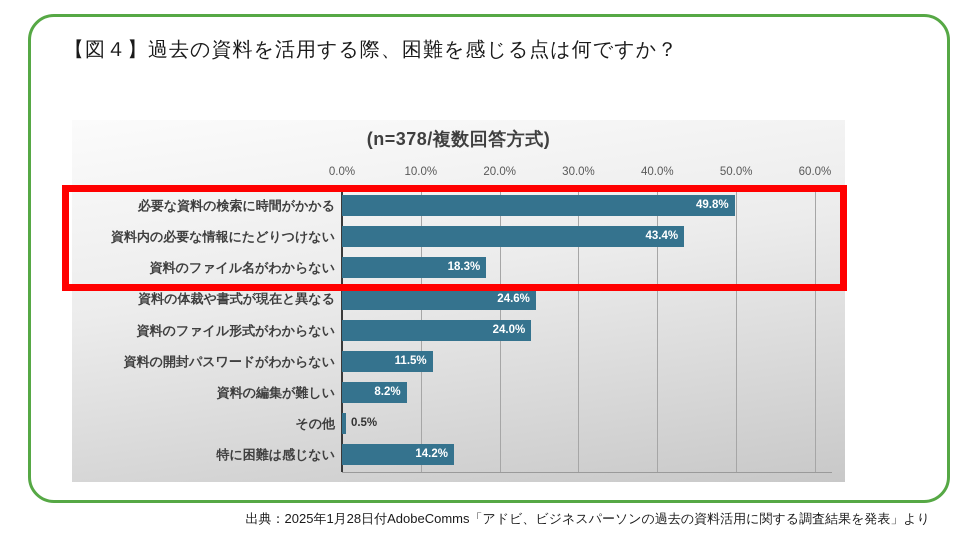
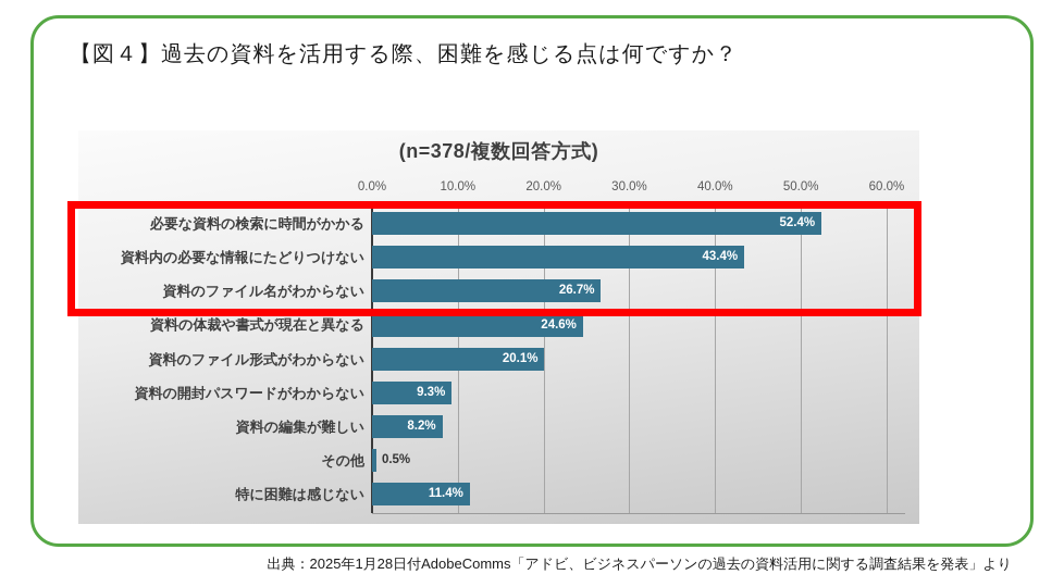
必要な資料の検索に時間がかかる: 49.8% -> 52.4%
資料のファイル名がわからない: 18.3% -> 26.7%
資料のファイル形式がわからない: 24.0% -> 20.1%
資料の開封パスワードがわからない: 11.5% -> 9.3%
特に困難は感じない: 14.2% -> 11.4%
